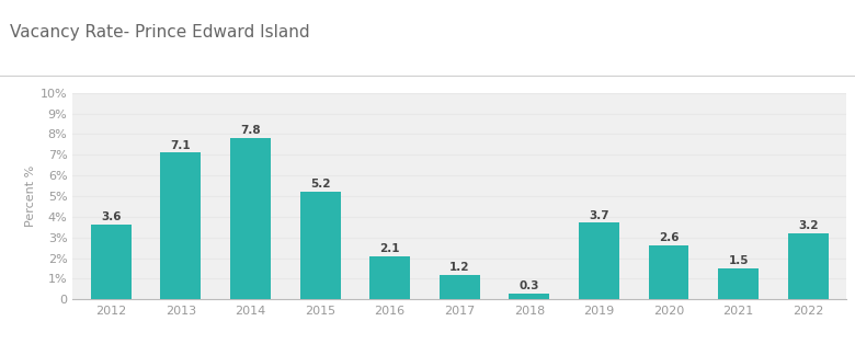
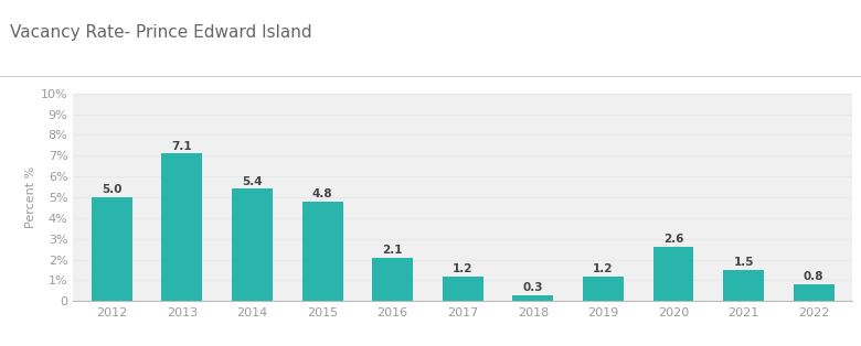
2012: 3.6 -> 5.0
2014: 7.8 -> 5.4
2015: 5.2 -> 4.8
2019: 3.7 -> 1.2
2022: 3.2 -> 0.8
